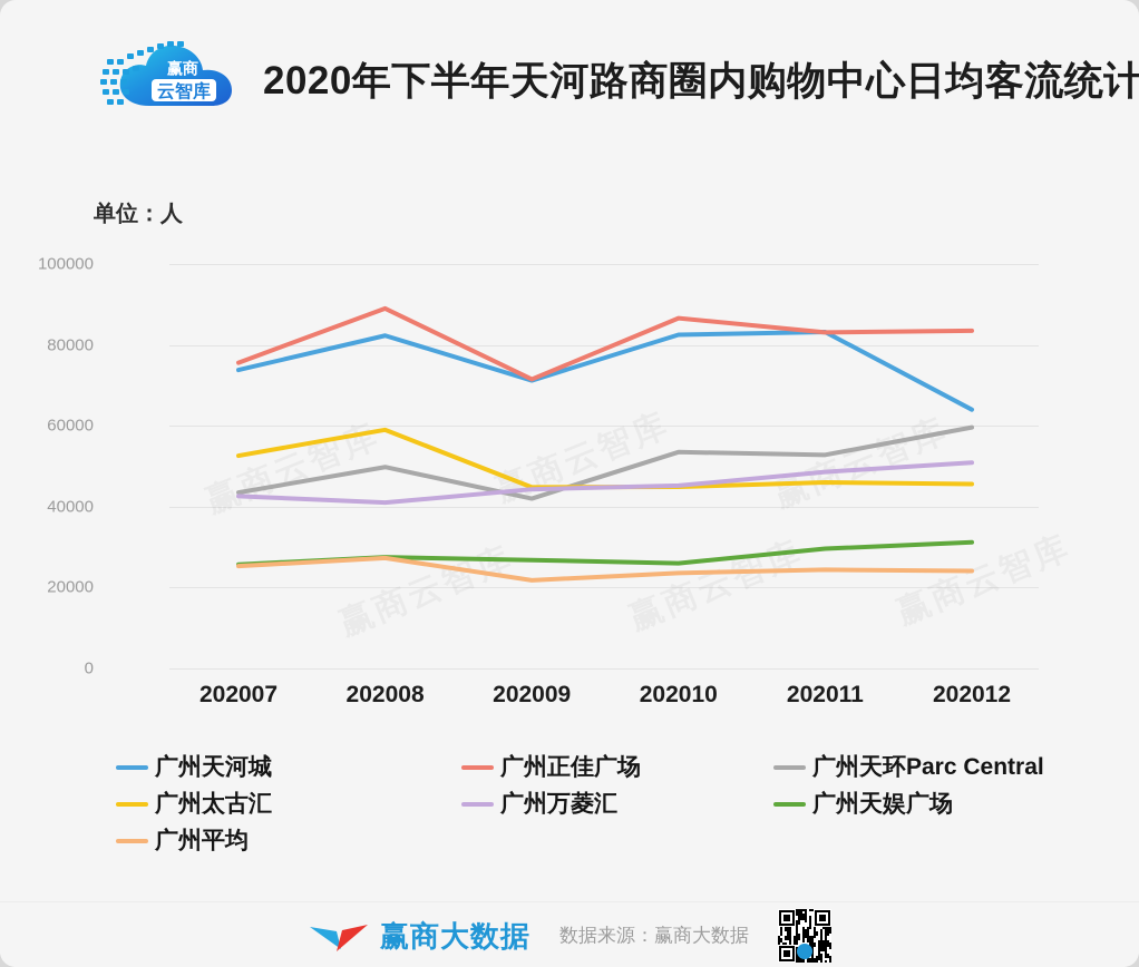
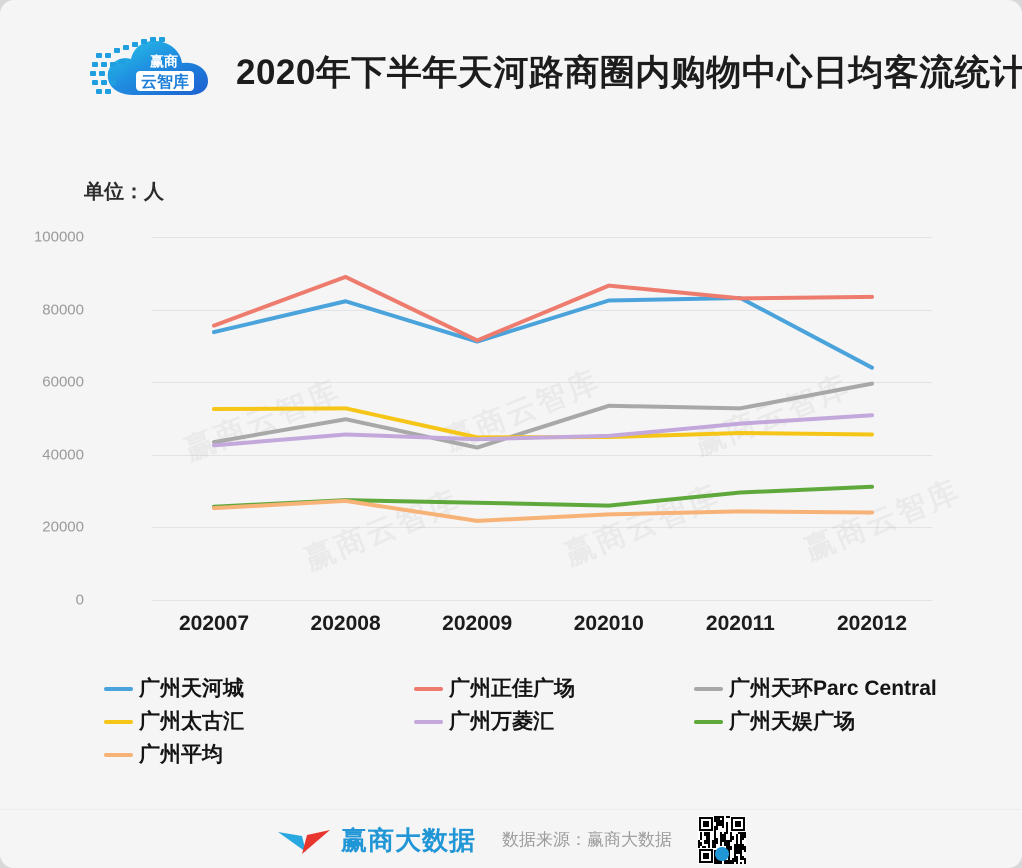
广州太古汇/202008: 59000 -> 53000
广州万菱汇/202008: 41000 -> 46000
